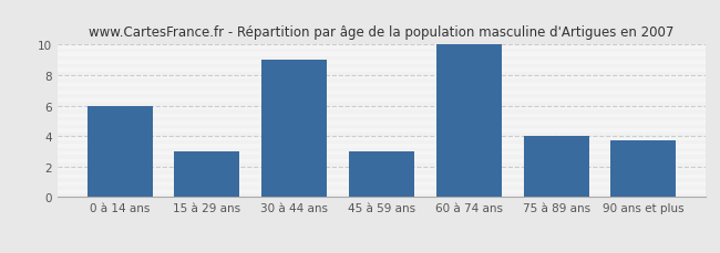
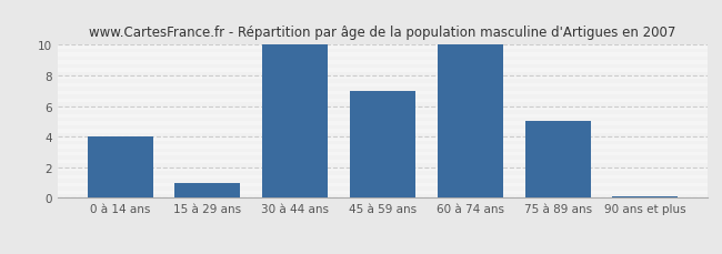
0 à 14 ans: 6.0 -> 4.0
15 à 29 ans: 3.0 -> 1.0
30 à 44 ans: 9.0 -> 10.0
45 à 59 ans: 3.0 -> 7.0
75 à 89 ans: 4.0 -> 5.0
90 ans et plus: 3.7 -> 0.1
